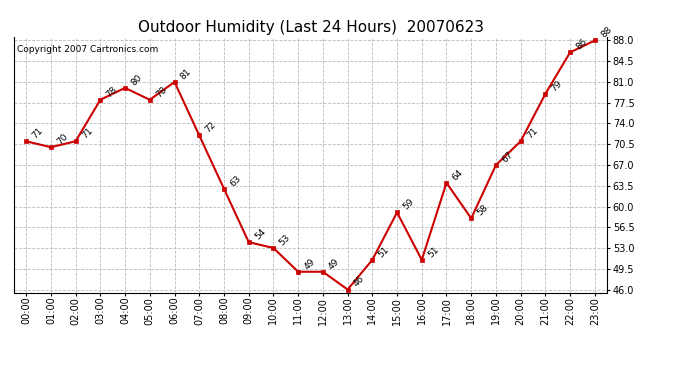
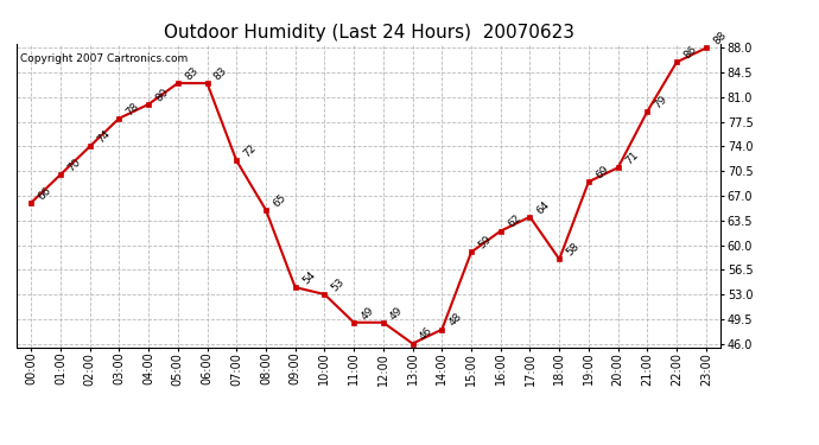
00:00: 71 -> 66
02:00: 71 -> 74
05:00: 78 -> 83
06:00: 81 -> 83
08:00: 63 -> 65
14:00: 51 -> 48
16:00: 51 -> 62
19:00: 67 -> 69
